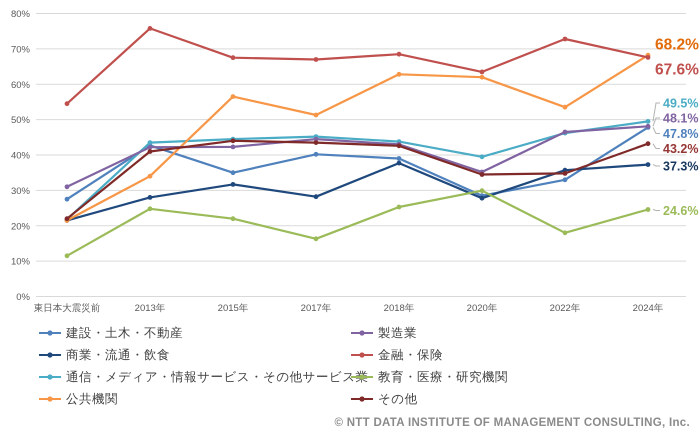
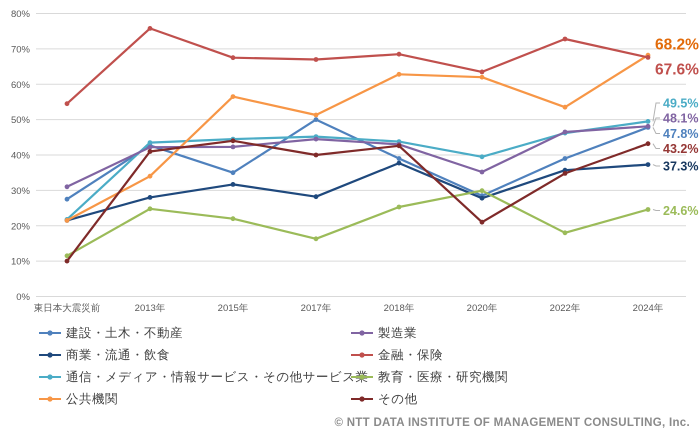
その他/東日本大震災前: 22% -> 10%
建設・土木・不動産/2017年: 40% -> 50%
その他/2017年: 44% -> 40%
その他/2020年: 34% -> 21%
建設・土木・不動産/2022年: 33% -> 39%
